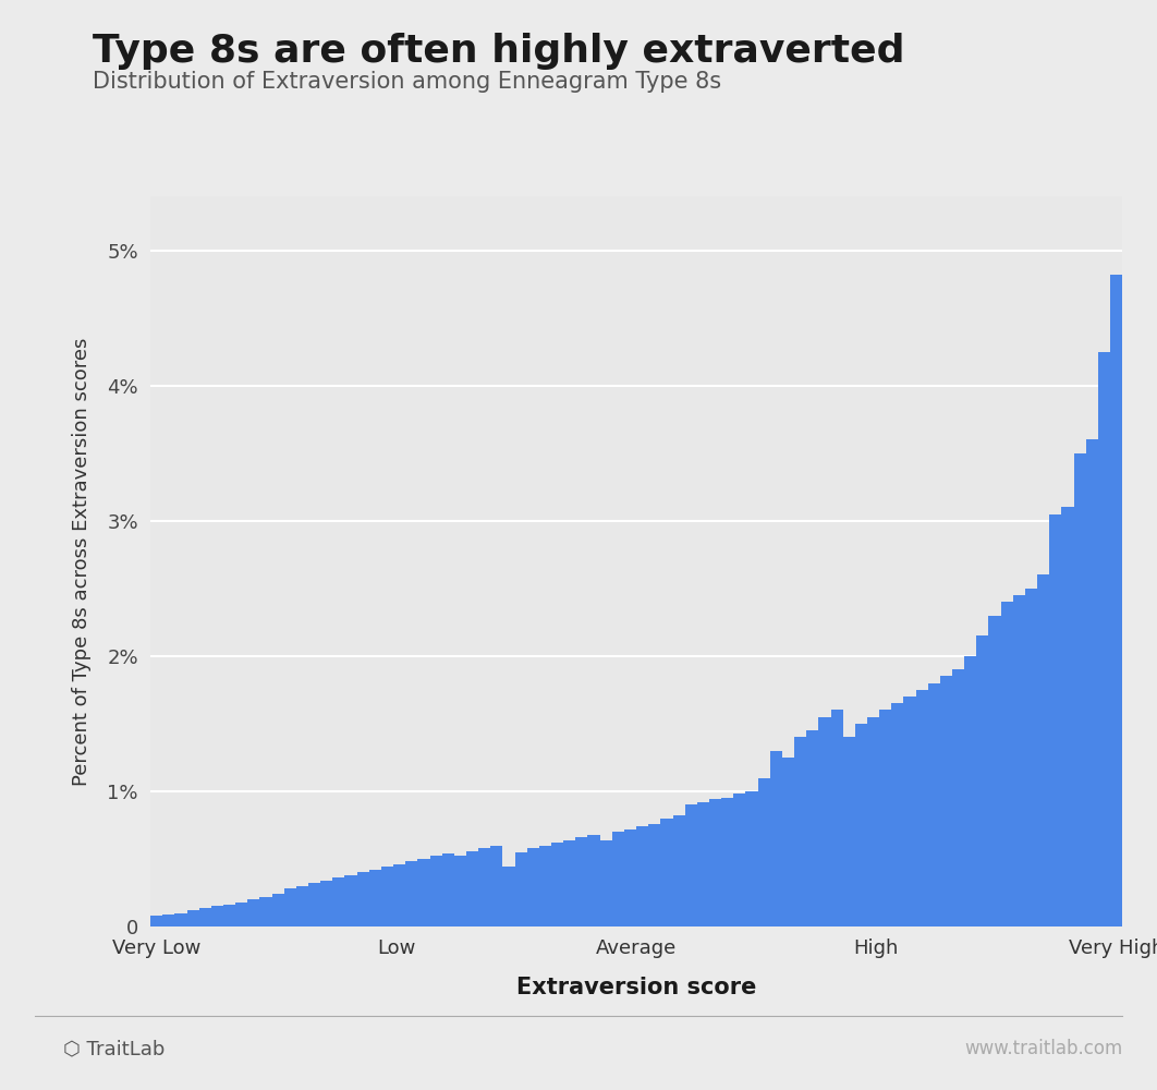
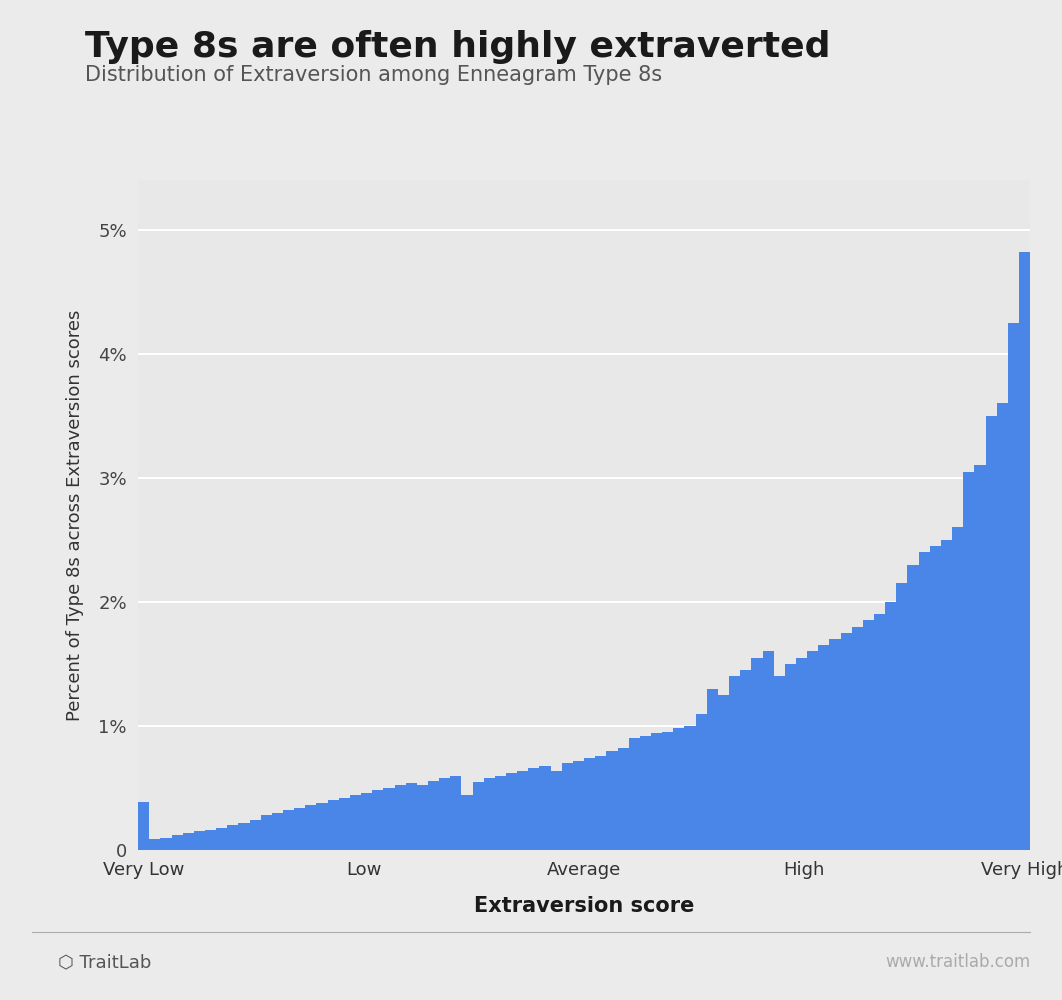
Very Low: 0.08% -> 0.39%
